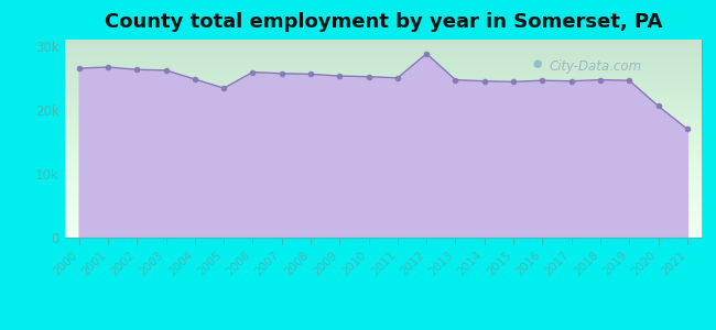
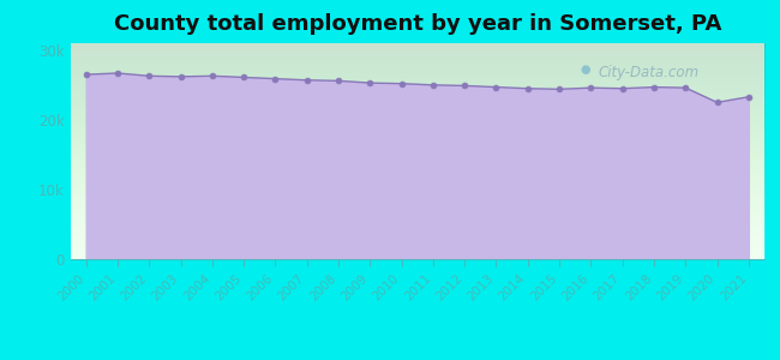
2004: 24.8k -> 26.3k
2005: 23.4k -> 26.1k
2012: 28.8k -> 24.9k
2020: 20.6k -> 22.5k
2021: 17.0k -> 23.3k
